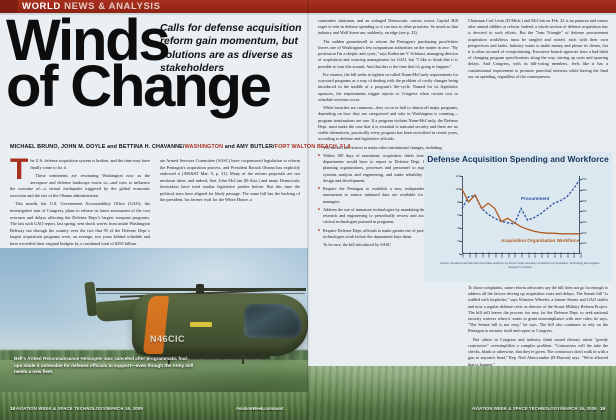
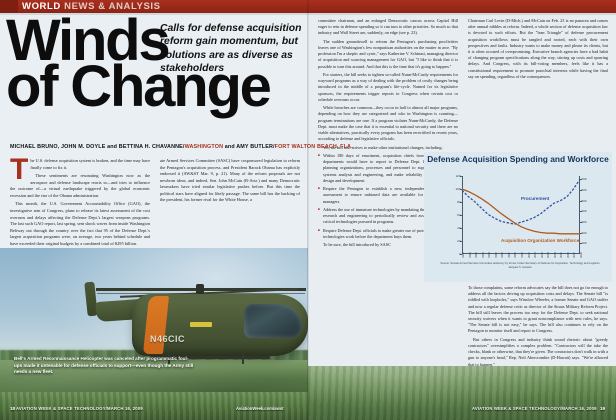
Procurement/1990: 70 -> 100
Acquisition Organization Workforce/1991: 80 -> 100
Procurement/1992: 90 -> 80
Acquisition Organization Workforce/1993: 70 -> 80
Acquisition Organization Workforce/1996: 50 -> 60
Procurement/1999: 70 -> 50
